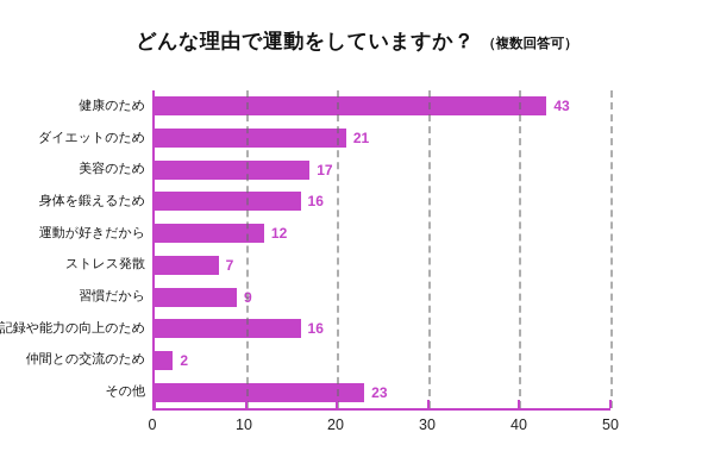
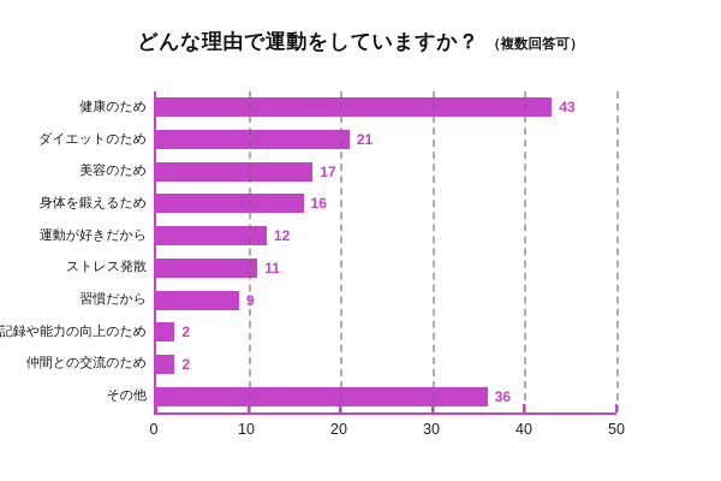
ストレス発散: 7 -> 11
記録や能力の向上のため: 16 -> 2
その他: 23 -> 36
